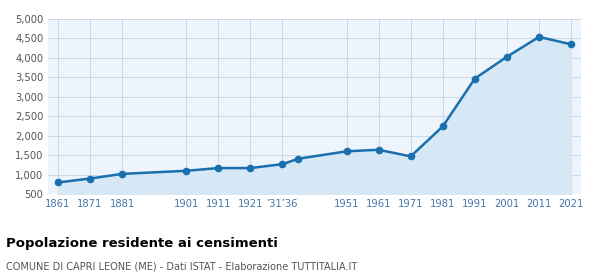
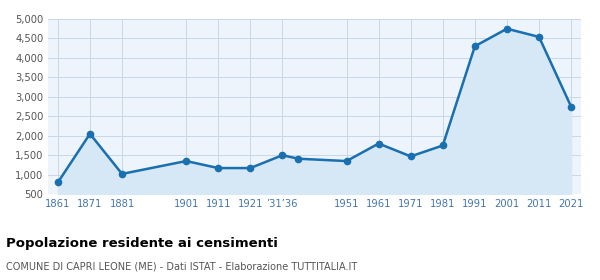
1871: 900 -> 2,050
1901: 1,100 -> 1,350
’31’36: 1,270 -> 1,500
1951: 1,600 -> 1,350
1961: 1,640 -> 1,800
1981: 2,240 -> 1,750
1991: 3,470 -> 4,300
2001: 4,030 -> 4,750
2021: 4,350 -> 2,750
